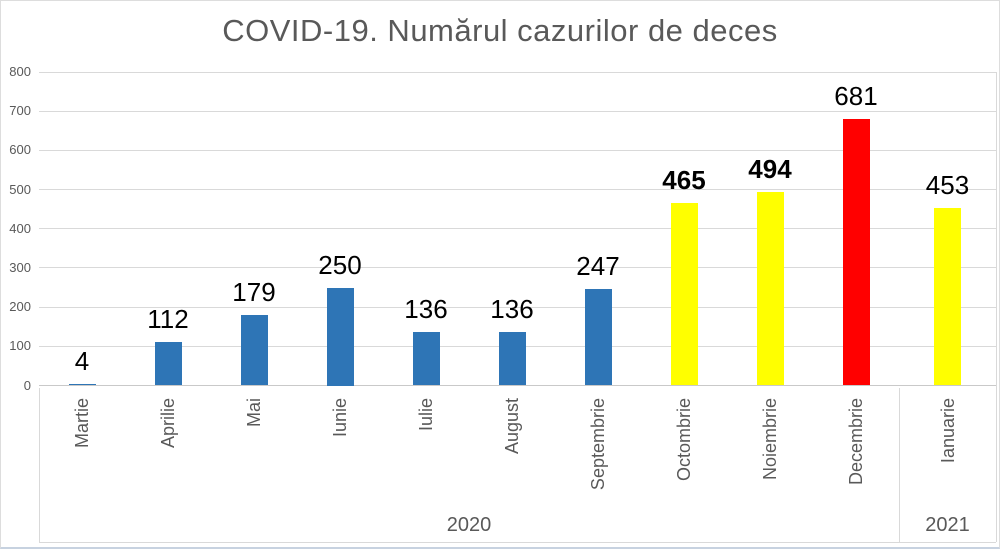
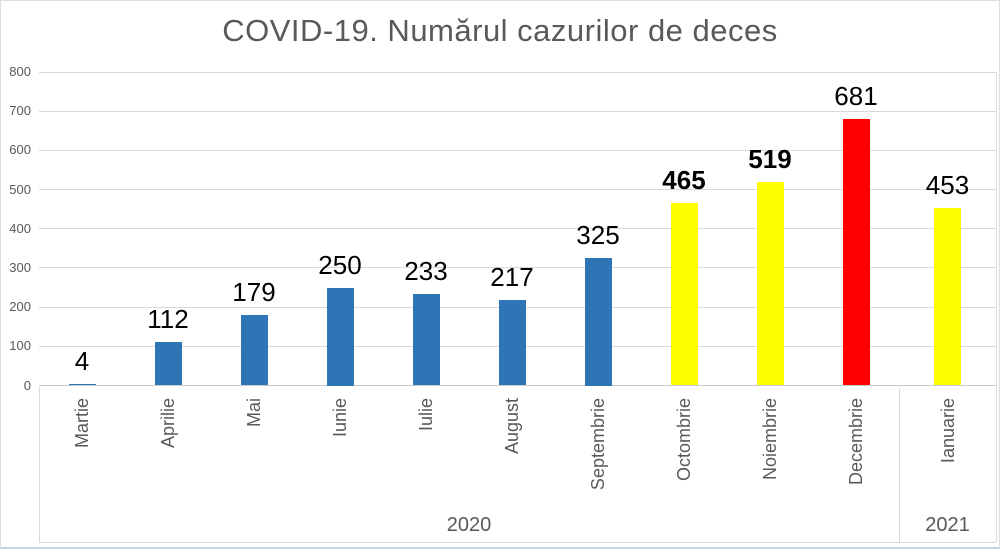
Iulie: 136 -> 233
August: 136 -> 217
Septembrie: 247 -> 325
Noiembrie: 494 -> 519
